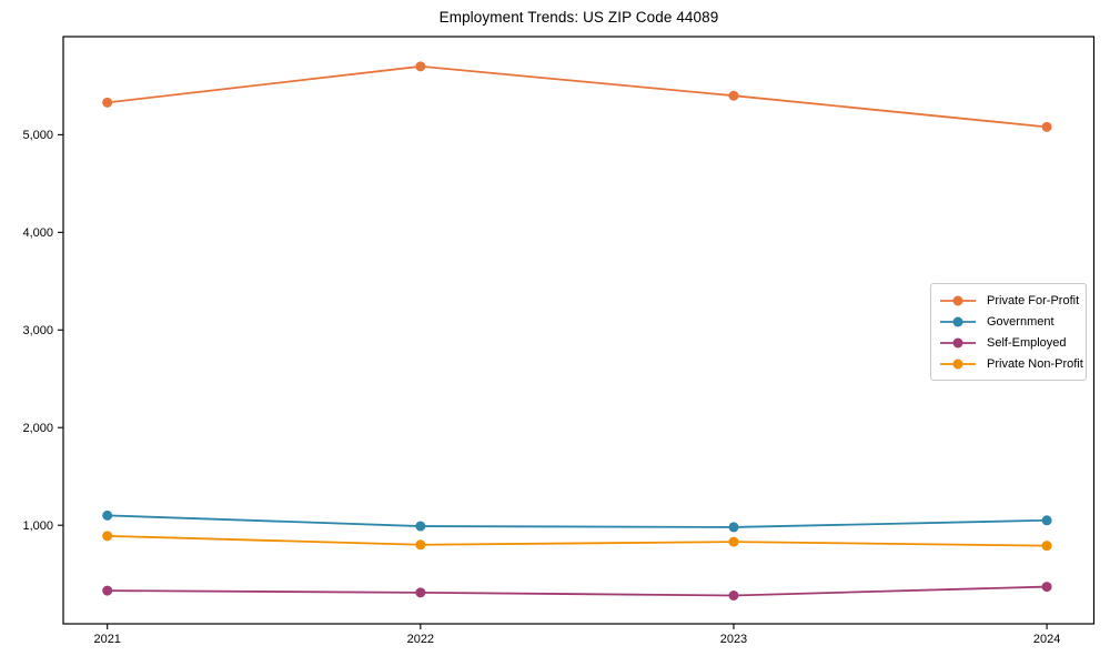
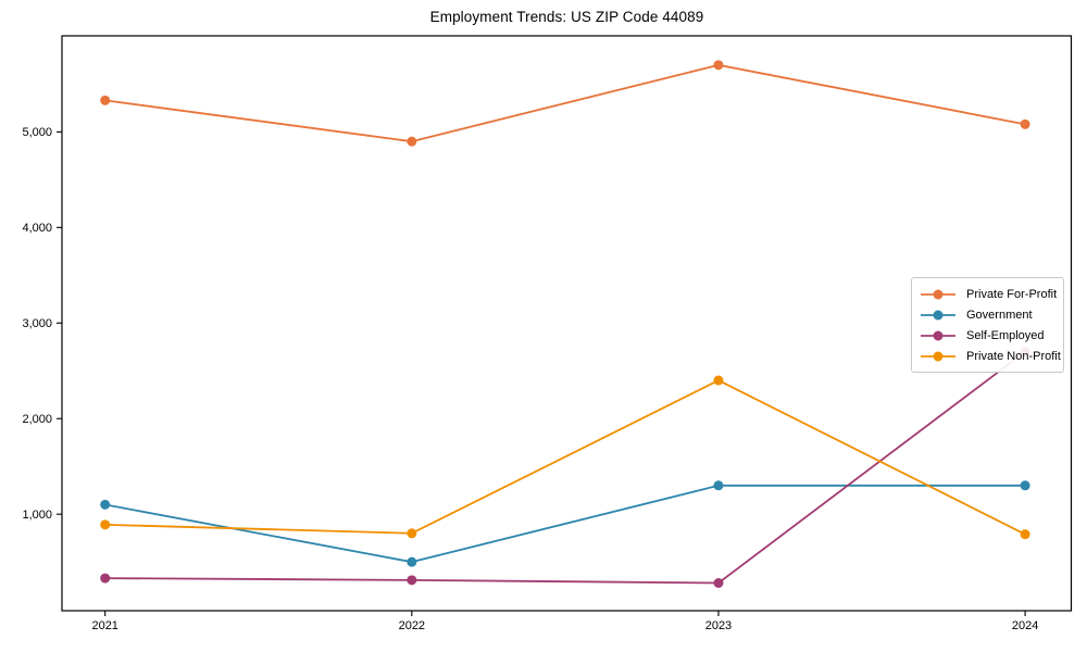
Private For-Profit/2022: 5700 -> 4900
Government/2022: 1000 -> 500
Private For-Profit/2023: 5400 -> 5700
Government/2023: 1000 -> 1300
Private Non-Profit/2023: 800 -> 2400
Government/2024: 1000 -> 1300
Self-Employed/2024: 400 -> 2700
